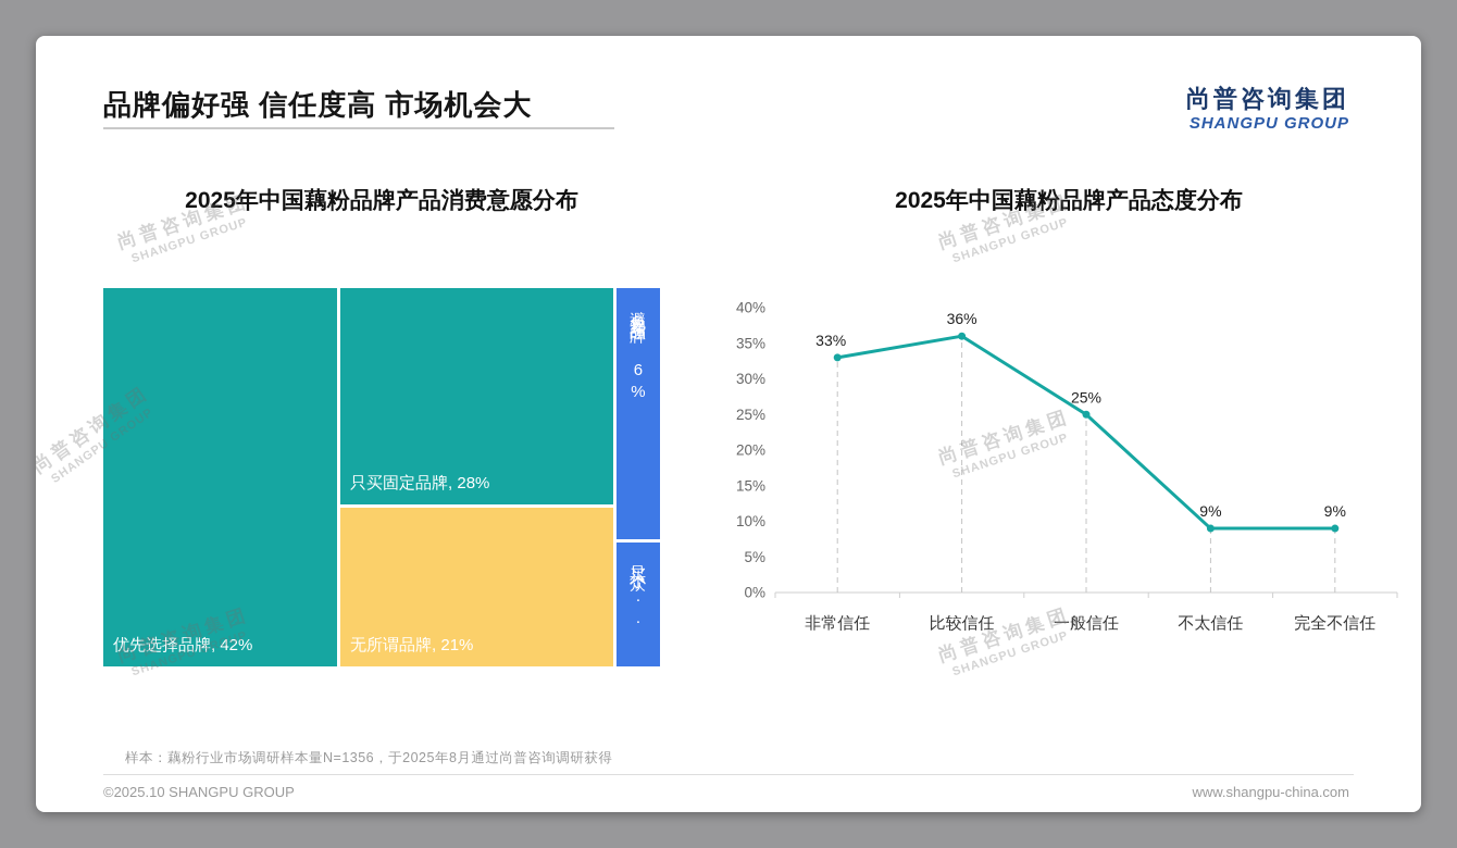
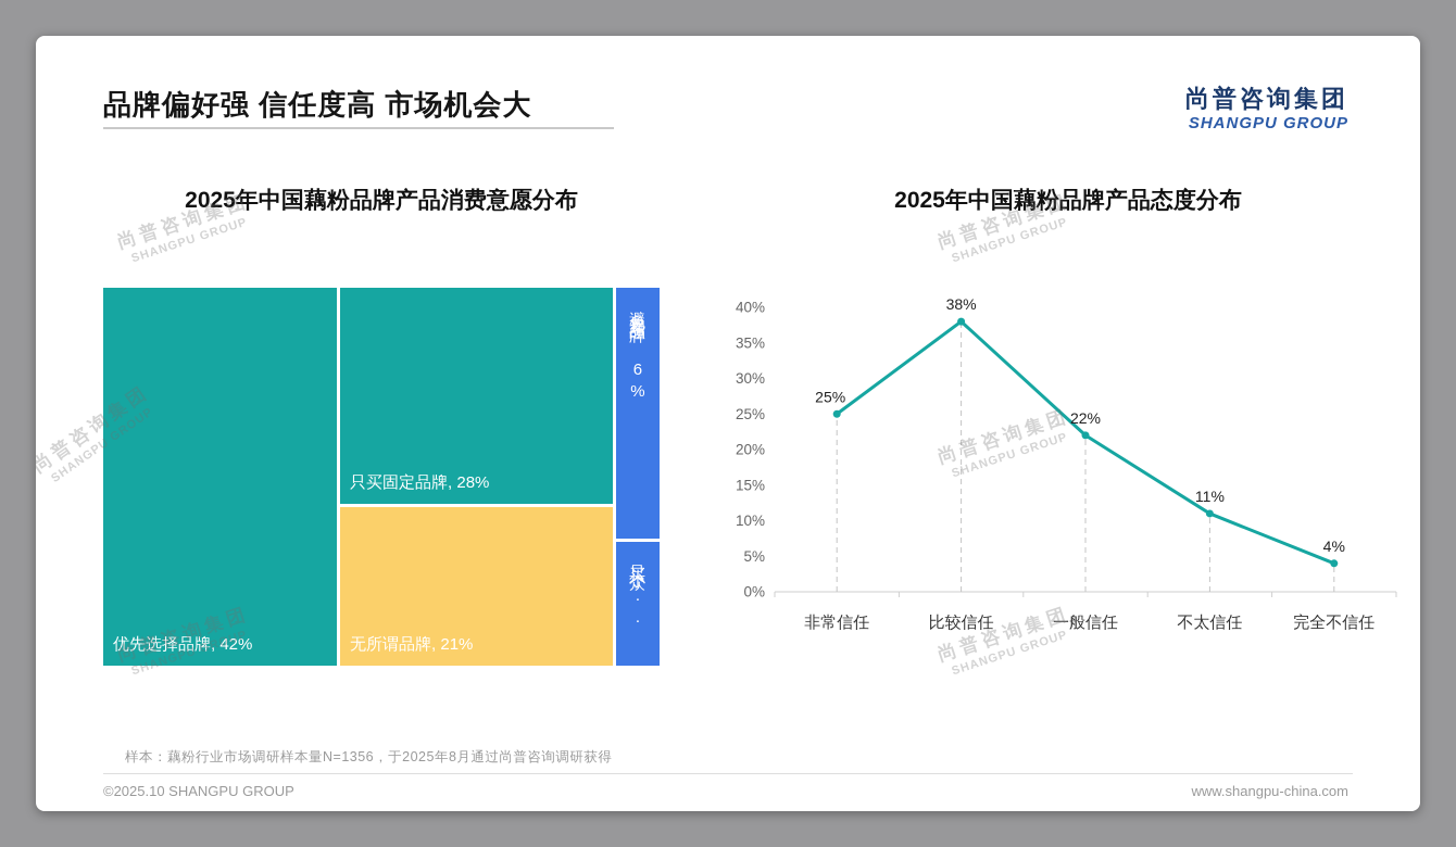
2025年中国藕粉品牌产品态度分布/非常信任: 33% -> 25%
2025年中国藕粉品牌产品态度分布/比较信任: 36% -> 38%
2025年中国藕粉品牌产品态度分布/一般信任: 25% -> 22%
2025年中国藕粉品牌产品态度分布/不太信任: 9% -> 11%
2025年中国藕粉品牌产品态度分布/完全不信任: 9% -> 4%
